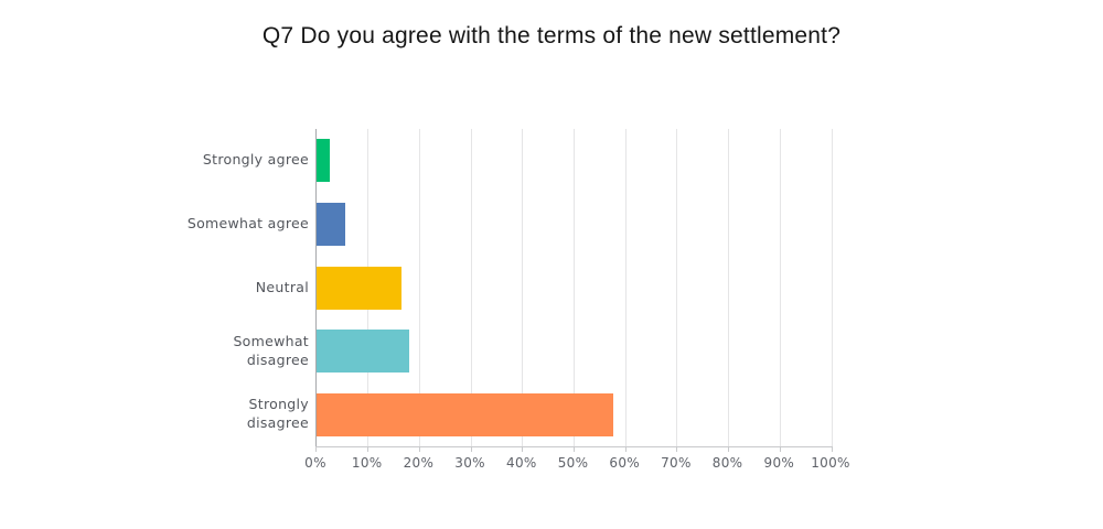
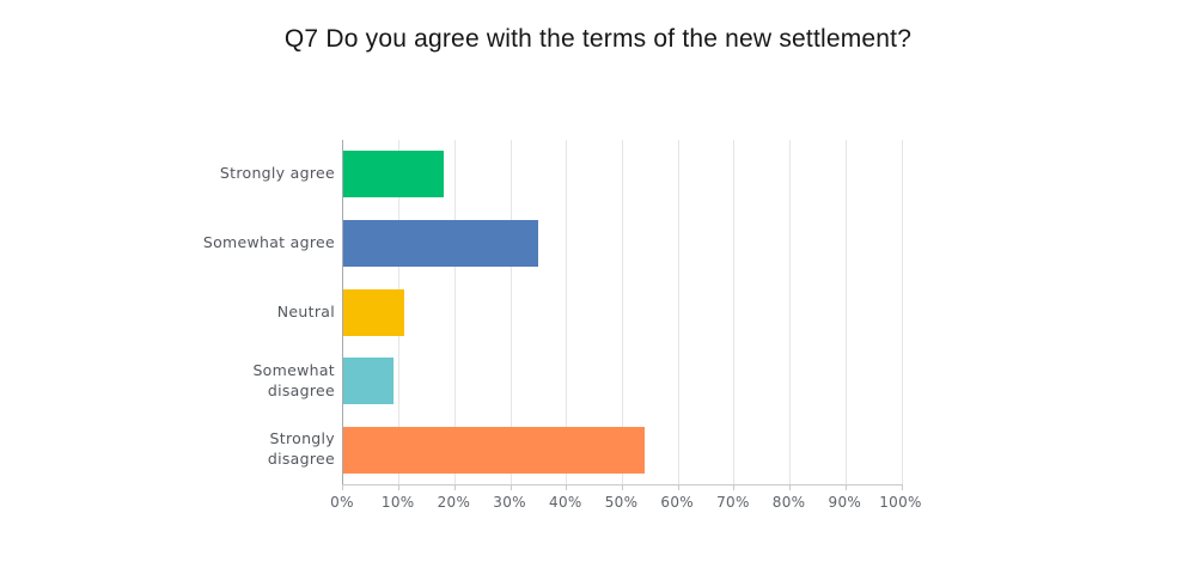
Strongly agree: 2% -> 18%
Somewhat agree: 6% -> 35%
Neutral: 16% -> 11%
Somewhat disagree: 18% -> 9%
Strongly disagree: 58% -> 54%
